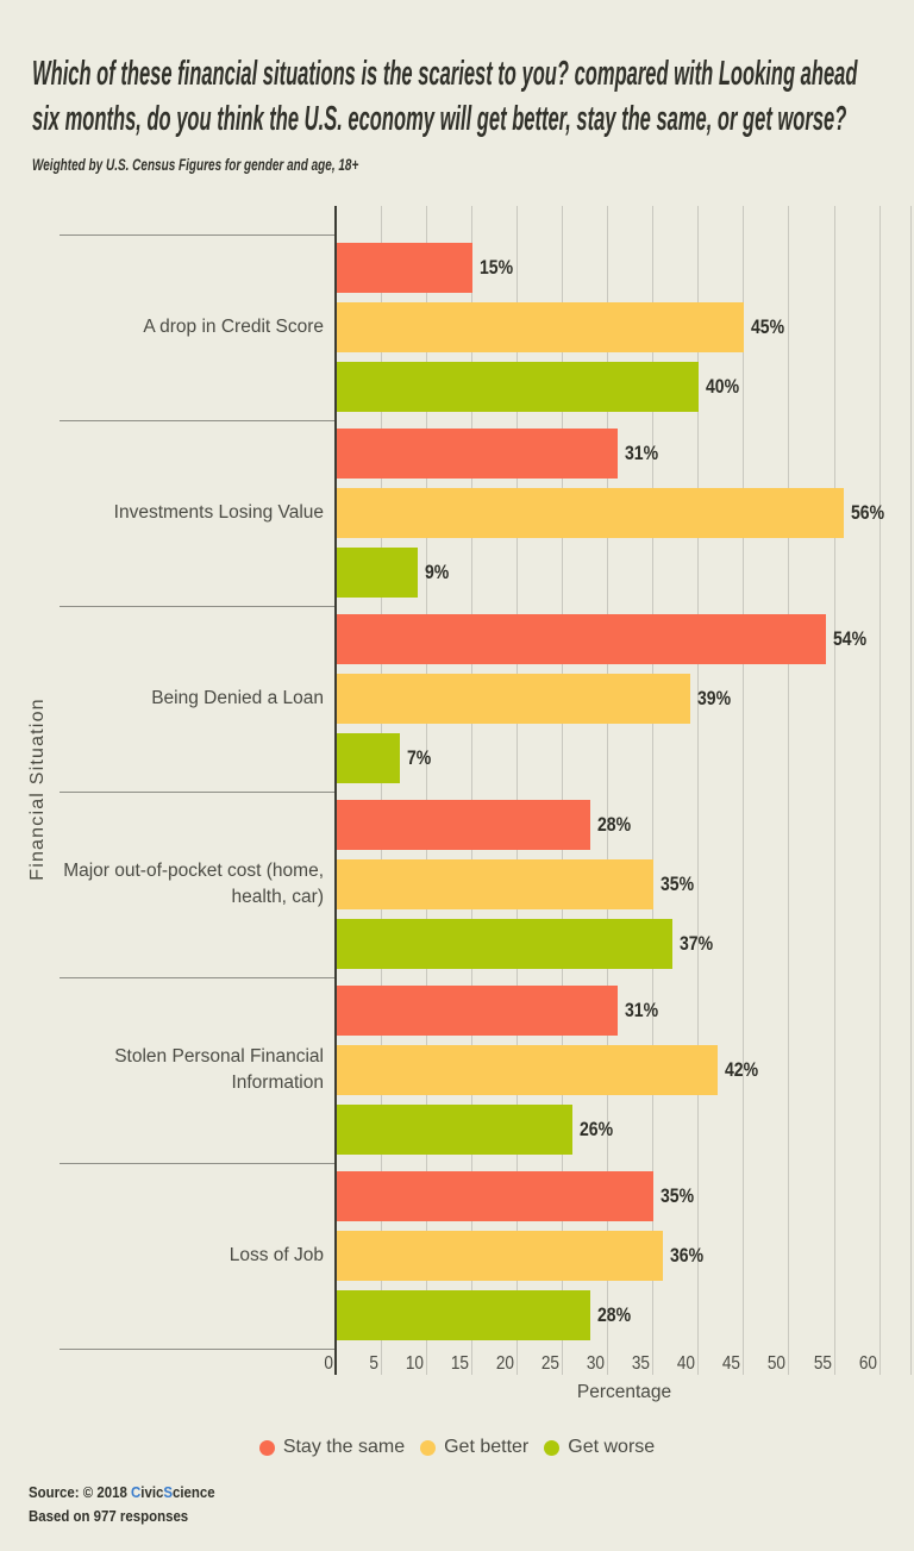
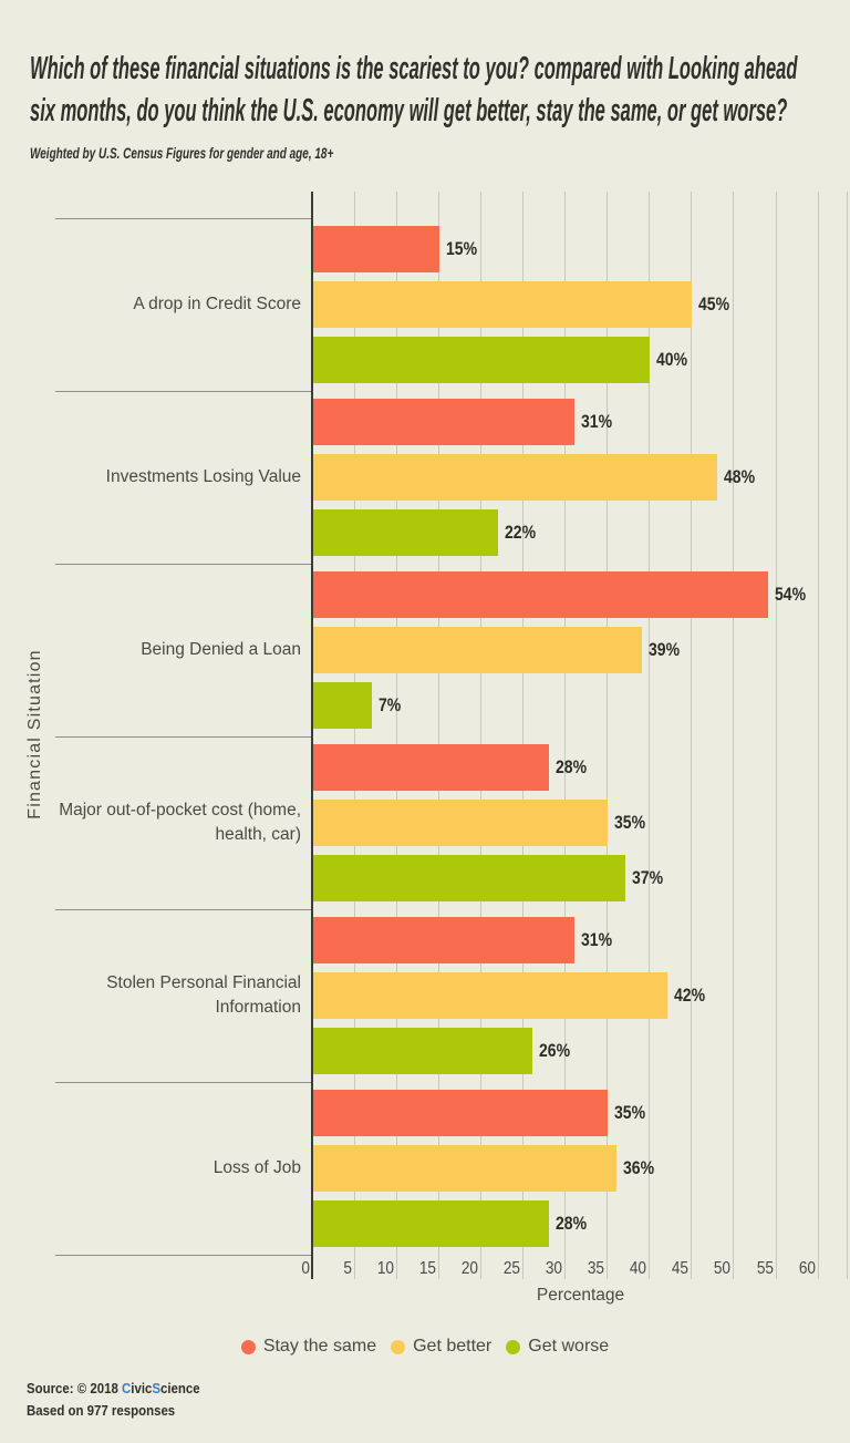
Get better/Investments Losing Value: 56% -> 48%
Get worse/Investments Losing Value: 9% -> 22%
